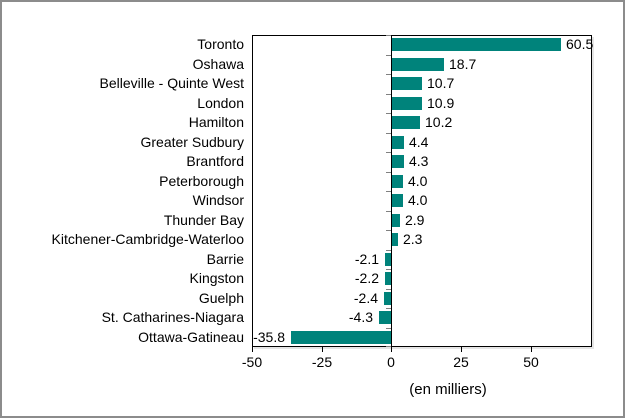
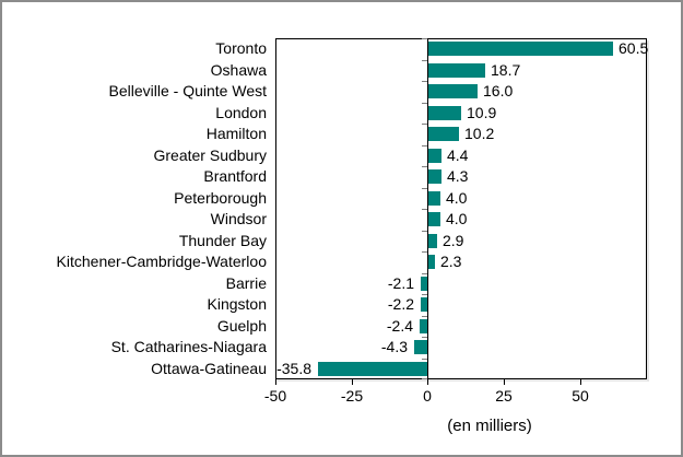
Belleville - Quinte West: 10.7 -> 16.0
